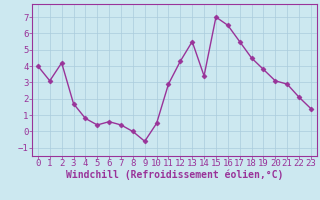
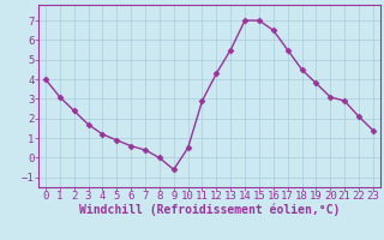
2: 4.2 -> 2.4
4: 0.8 -> 1.2
5: 0.4 -> 0.9
14: 3.4 -> 7.0
